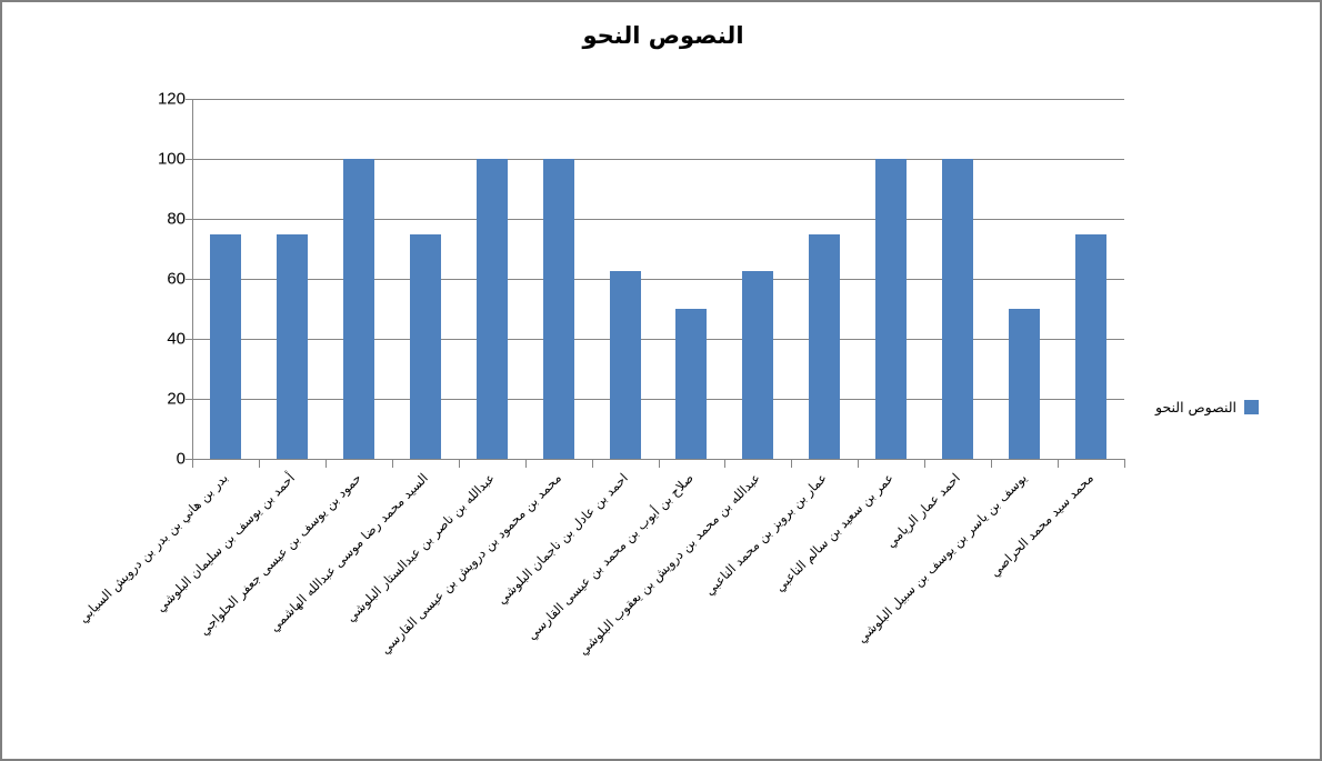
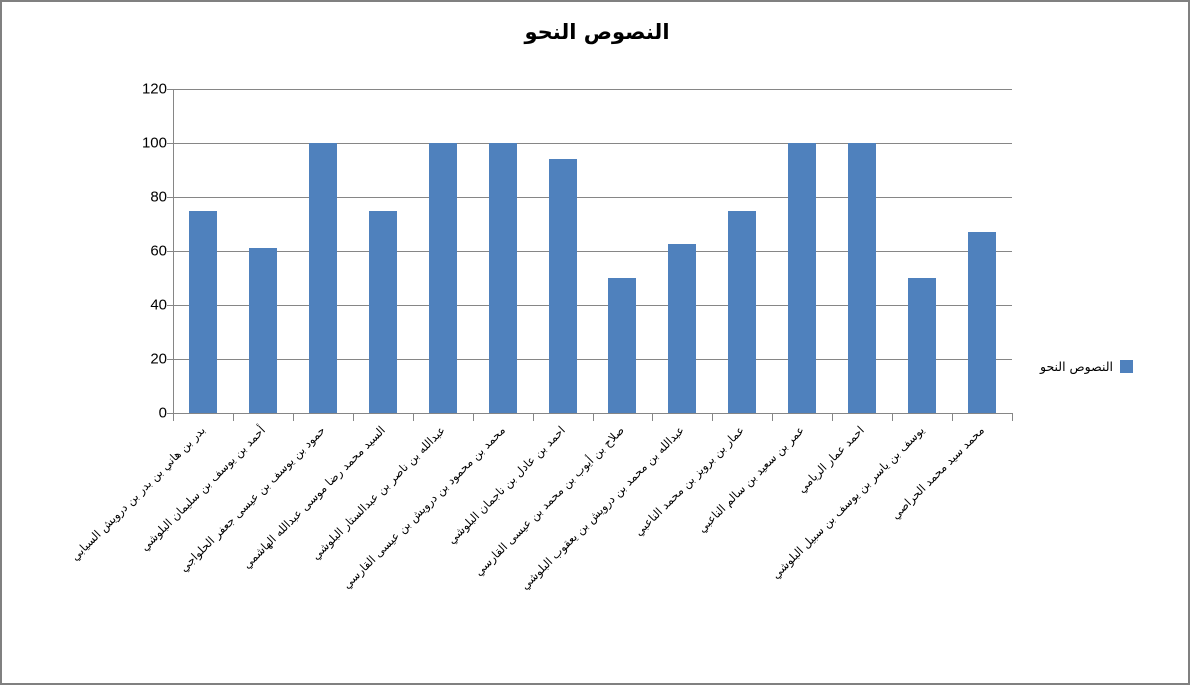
أحمد بن يوسف بن سليمان البلوشي: 75 -> 61
احمد بن عادل بن ناجمان البلوشي: 62 -> 94
محمد سيد محمد الحراصي: 75 -> 67
